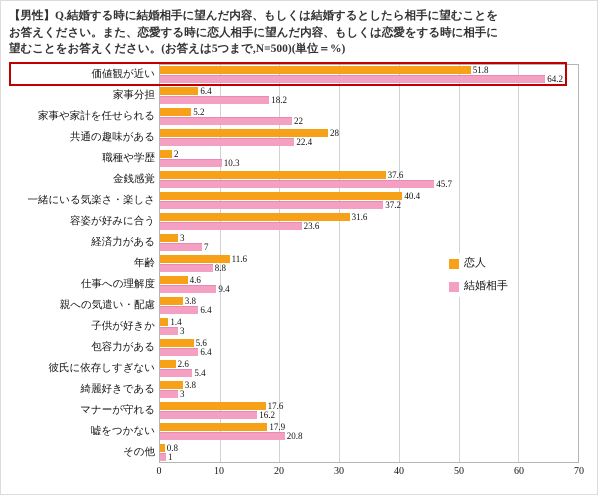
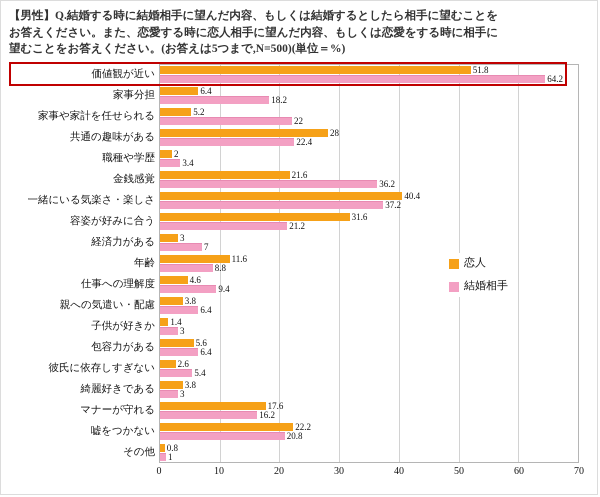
結婚相手/職種や学歴: 10.3 -> 3.4
恋人/金銭感覚: 37.6 -> 21.6
結婚相手/金銭感覚: 45.7 -> 36.2
結婚相手/容姿が好みに合う: 23.6 -> 21.2
恋人/嘘をつかない: 17.9 -> 22.2
